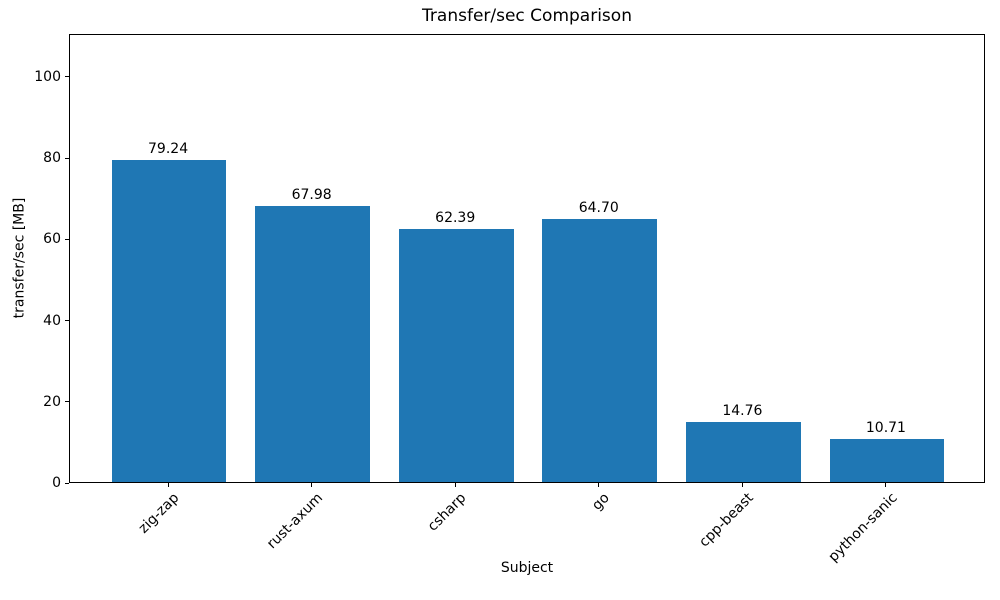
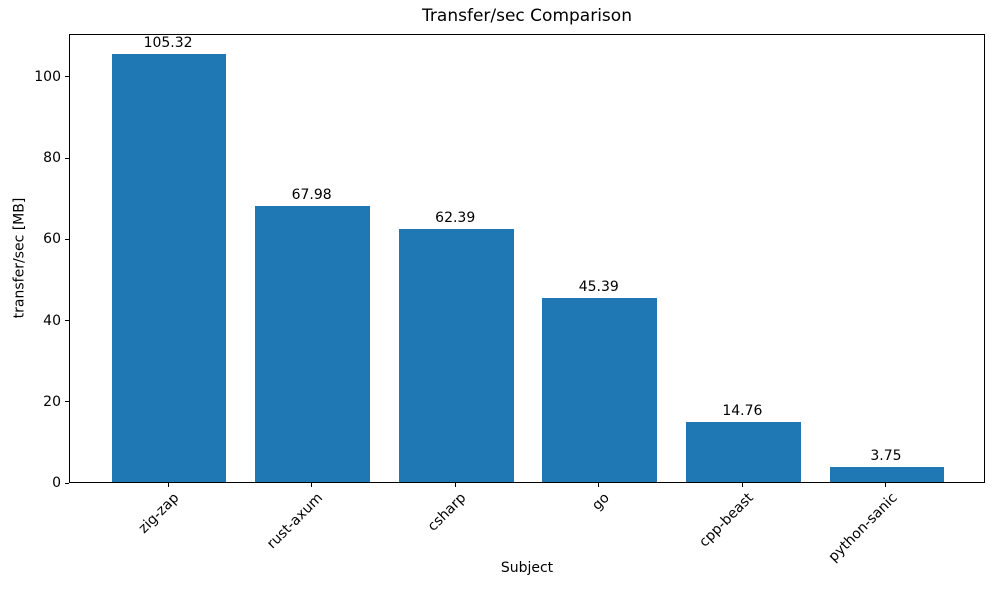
zig-zap: 79.24 -> 105.32
go: 64.70 -> 45.39
python-sanic: 10.71 -> 3.75
